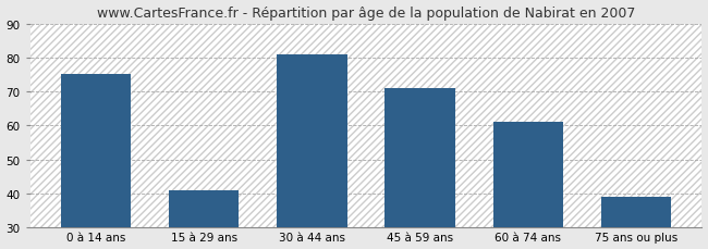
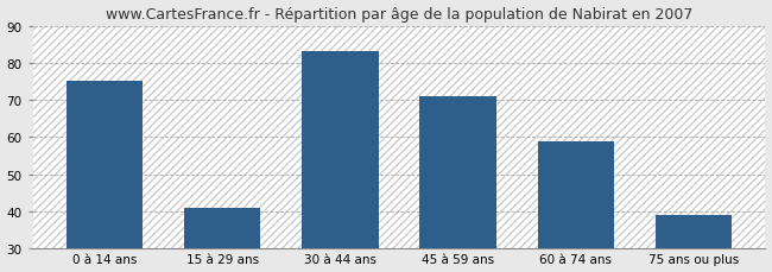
30 à 44 ans: 81 -> 83
60 à 74 ans: 61 -> 59
